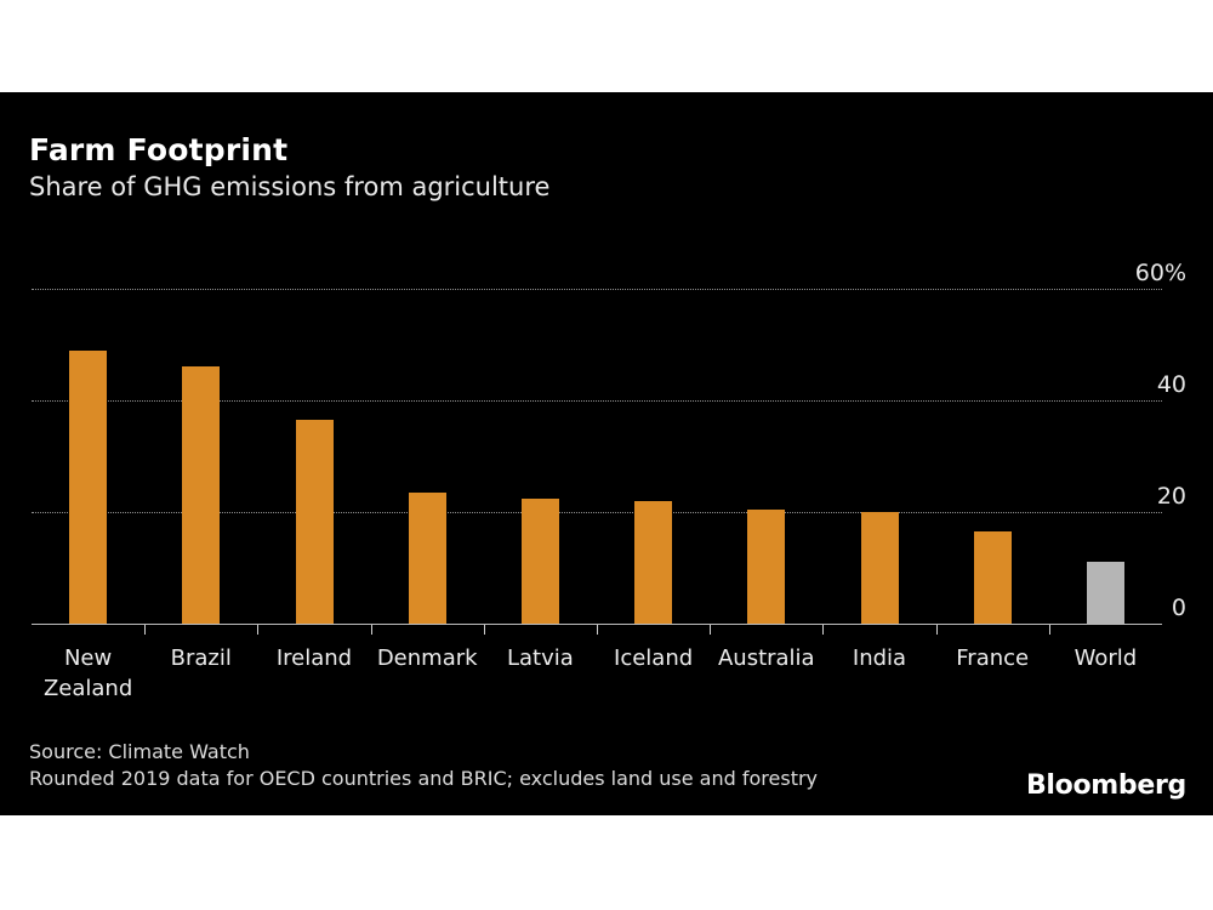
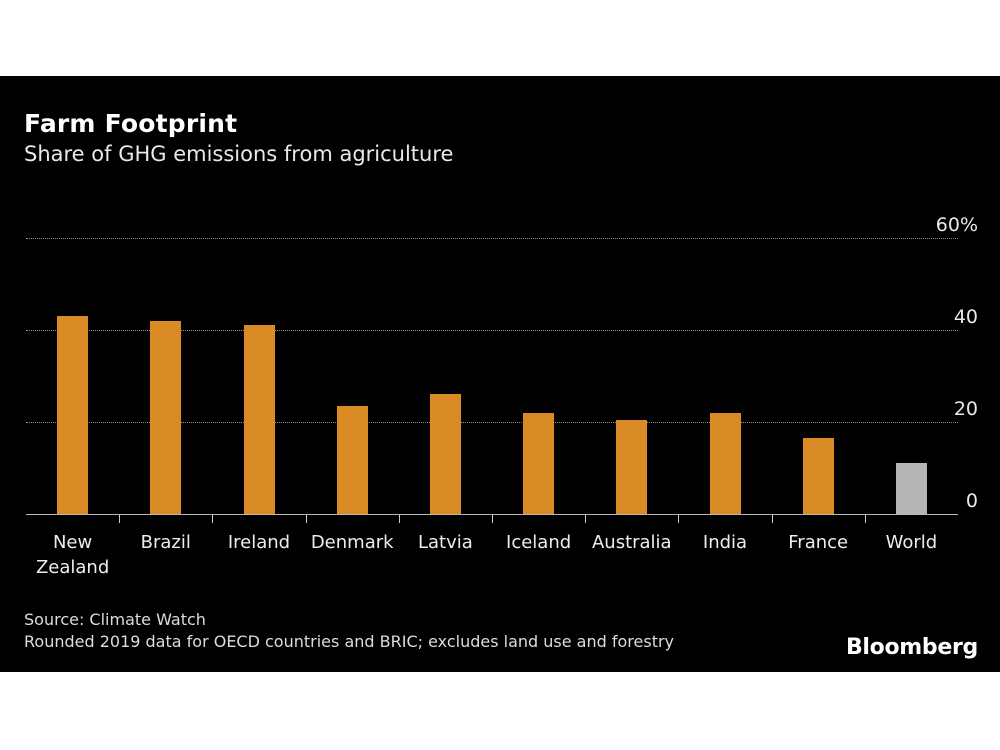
New Zealand: 49% -> 43%
Brazil: 46% -> 42%
Ireland: 36% -> 41%
Latvia: 22% -> 26%
India: 20% -> 22%
